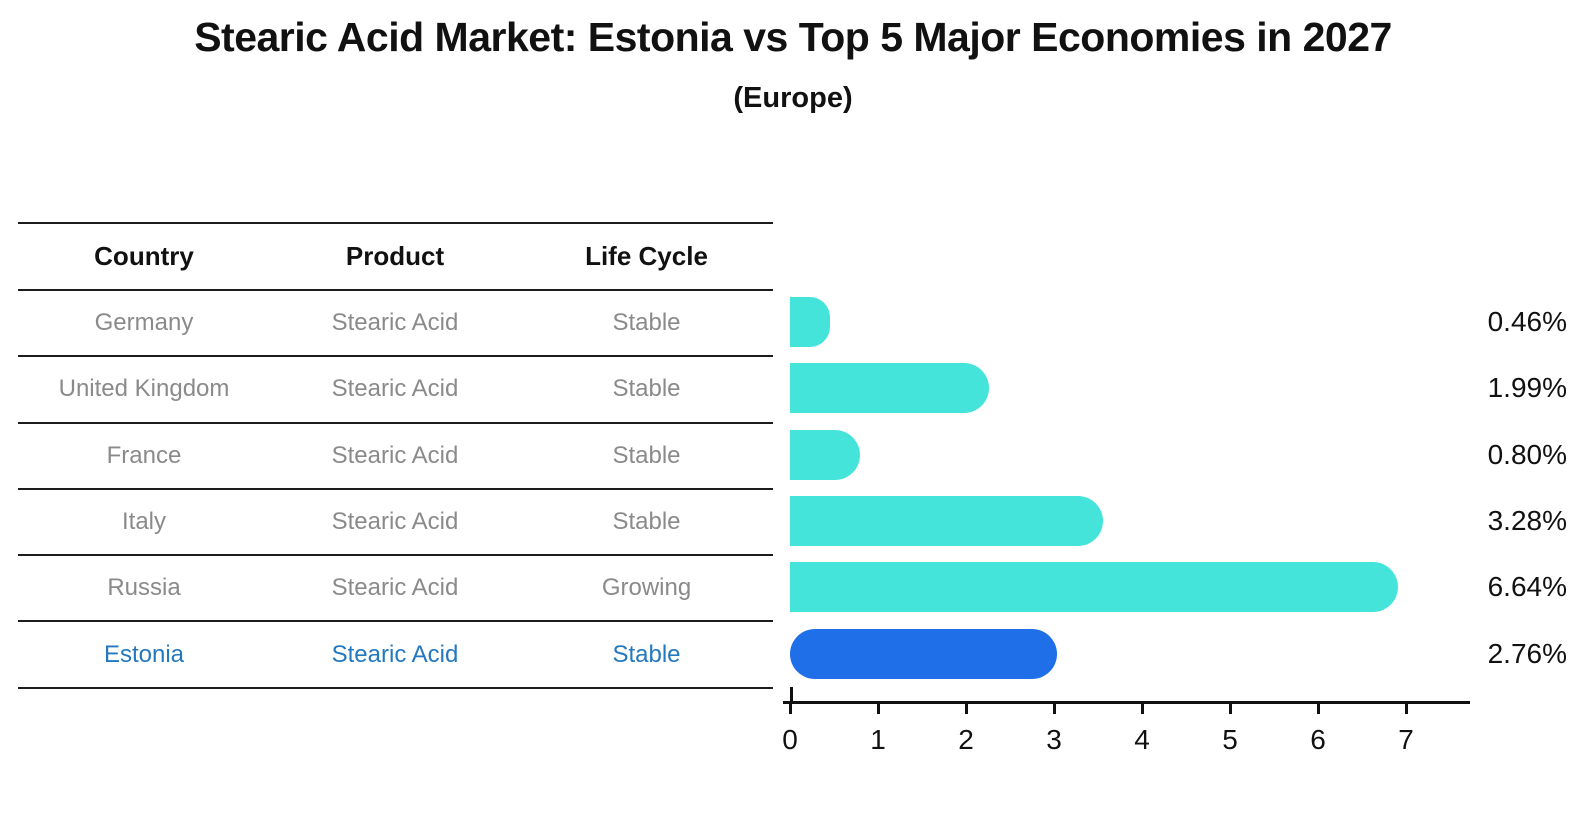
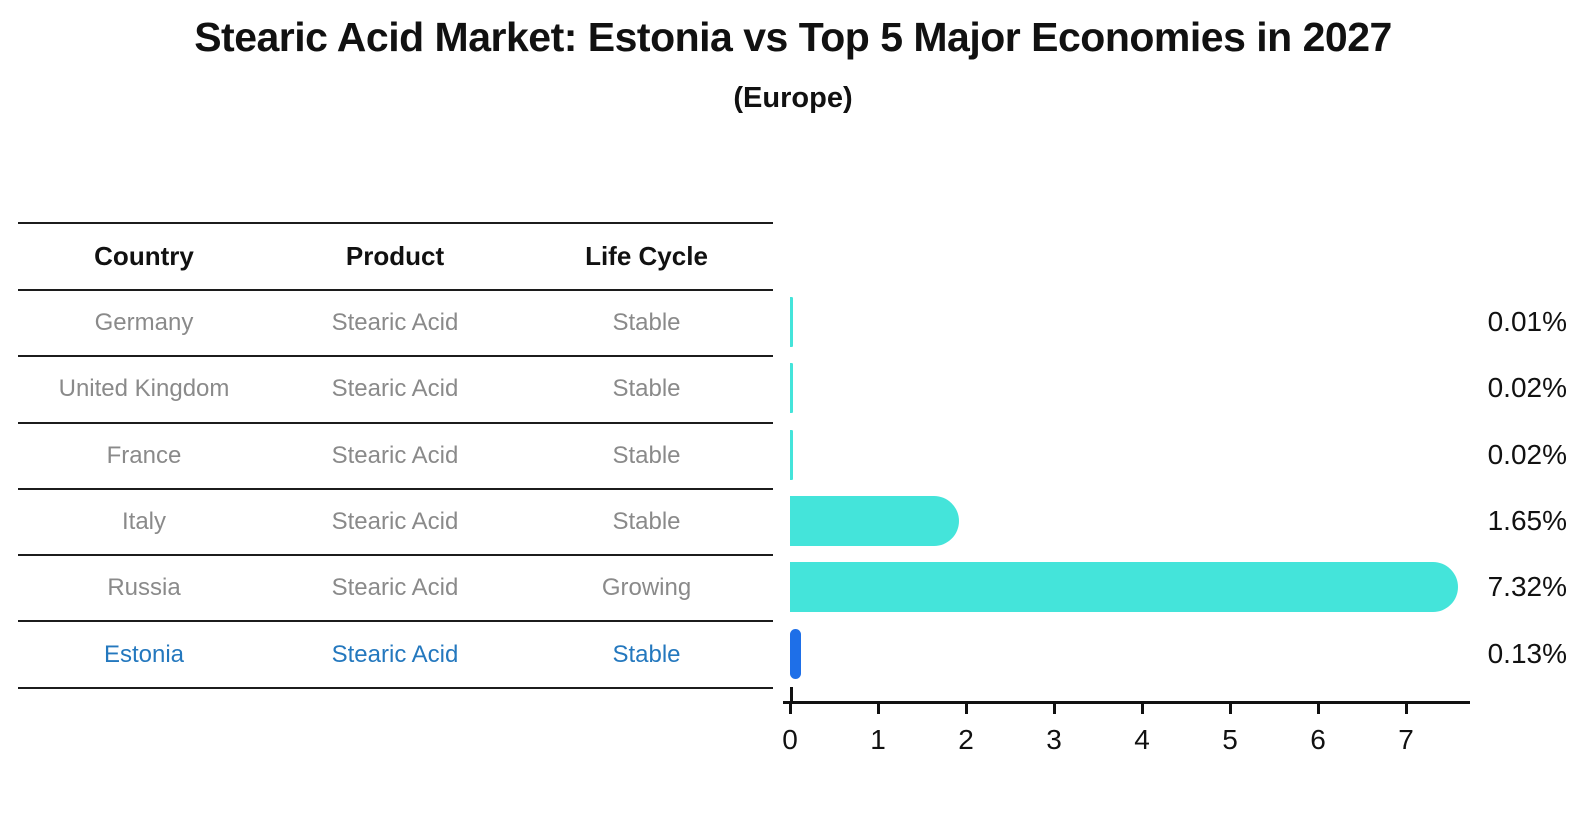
Germany: 0.46% -> 0.01%
United Kingdom: 1.99% -> 0.02%
France: 0.80% -> 0.02%
Italy: 3.28% -> 1.65%
Russia: 6.64% -> 7.32%
Estonia: 2.76% -> 0.13%
